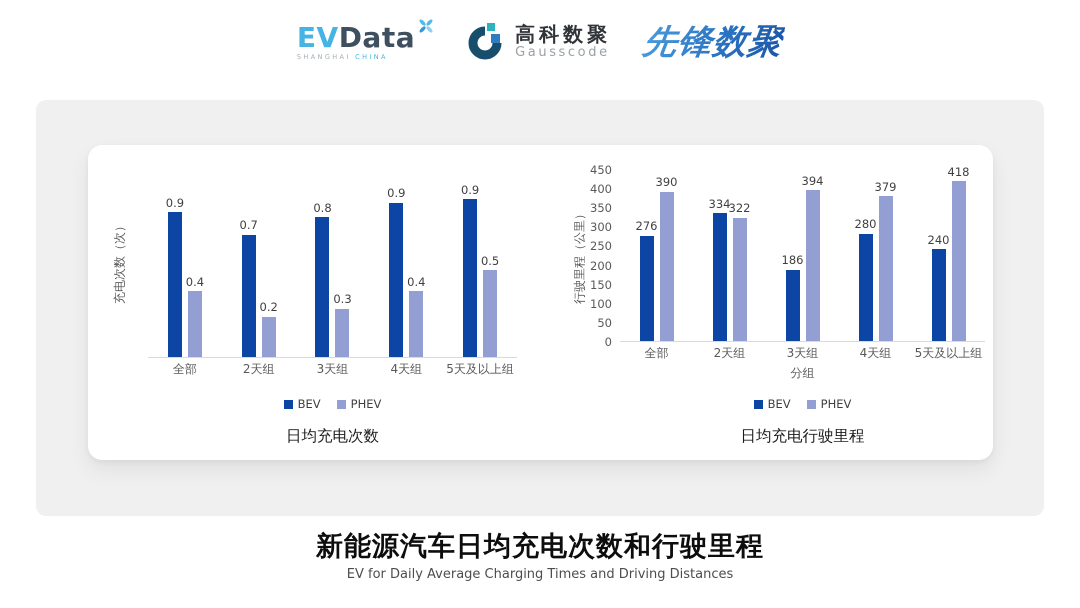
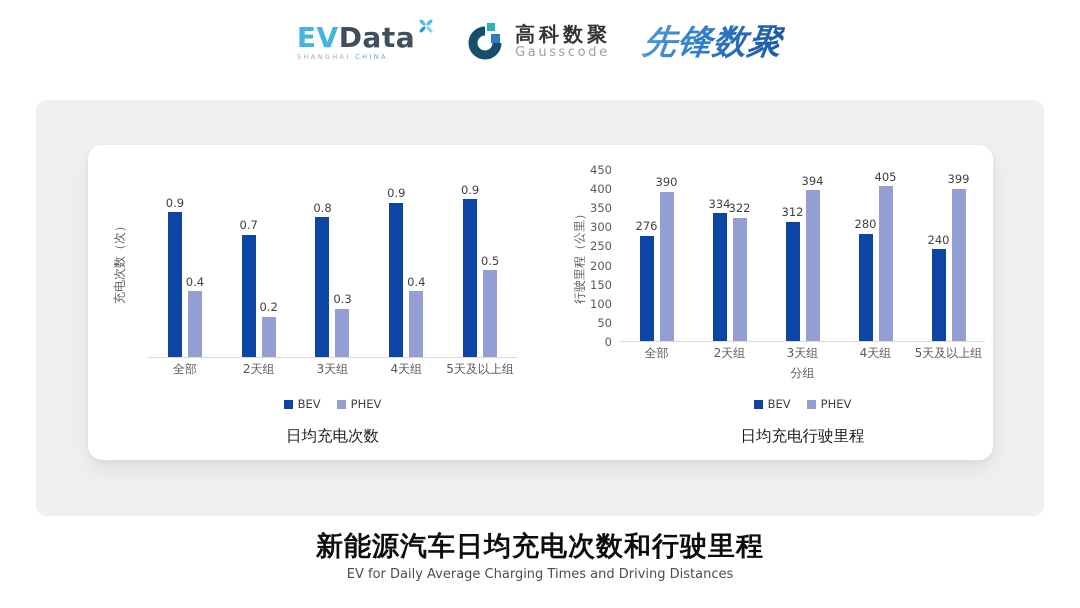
日均充电行驶里程/BEV/3天组: 186 -> 312
日均充电行驶里程/PHEV/4天组: 379 -> 405
日均充电行驶里程/PHEV/5天及以上组: 418 -> 399
